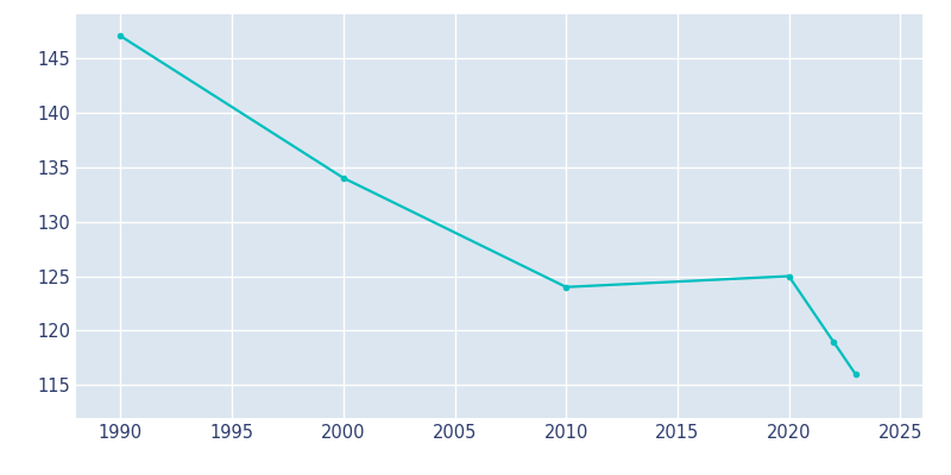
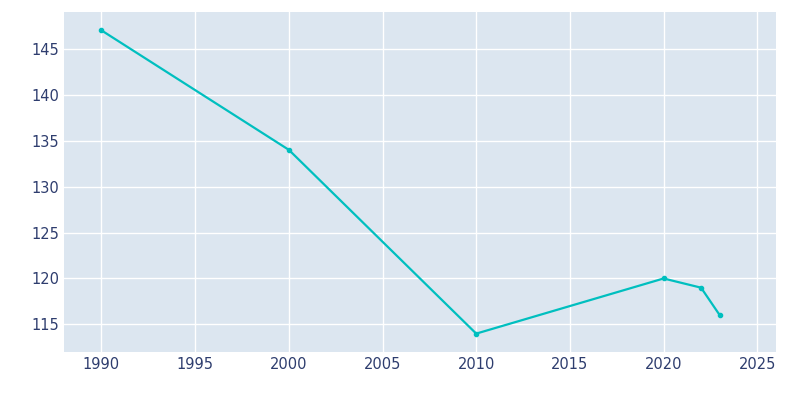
2010: 124 -> 114
2020: 125 -> 120
